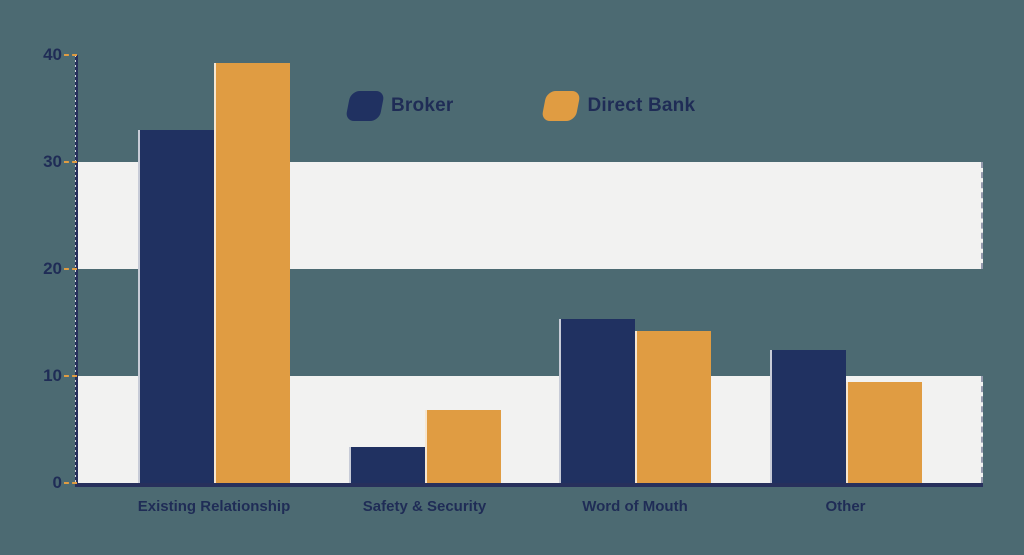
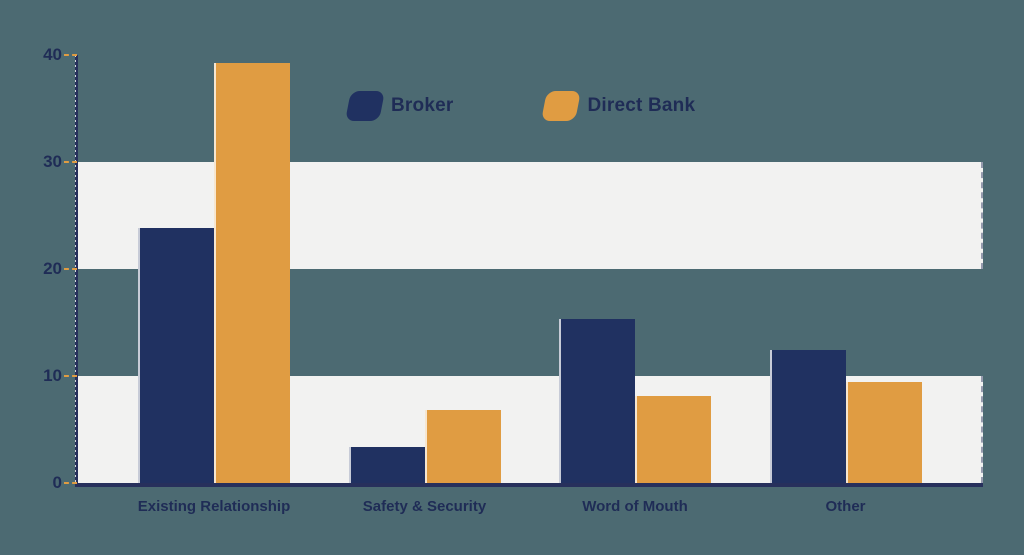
Broker/Existing Relationship: 33.0 -> 23.8
Direct Bank/Word of Mouth: 14.2 -> 8.1
